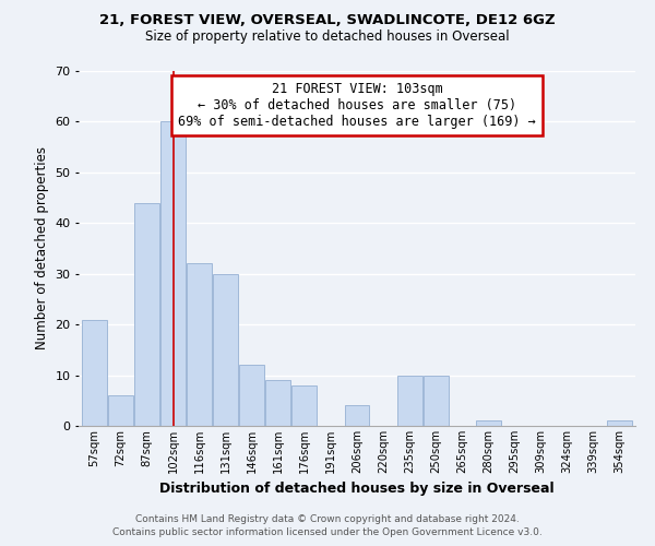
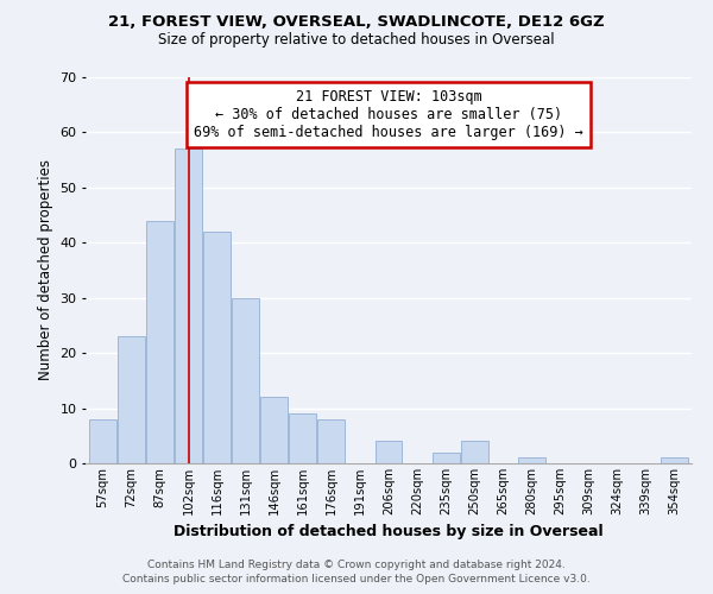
57sqm: 21 -> 8
72sqm: 6 -> 23
102sqm: 60 -> 57
116sqm: 32 -> 42
235sqm: 10 -> 2
250sqm: 10 -> 4
